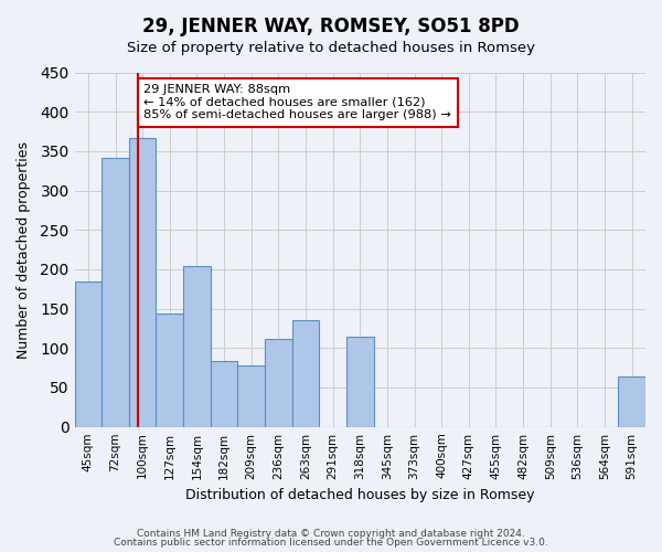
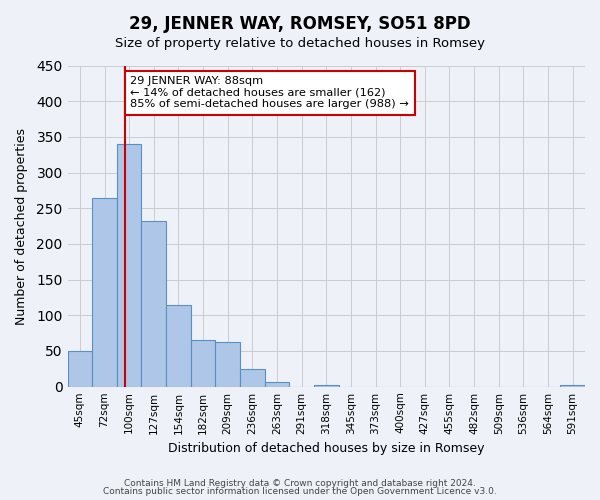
45sqm: 184 -> 50
72sqm: 342 -> 265
100sqm: 366 -> 340
127sqm: 144 -> 232
154sqm: 204 -> 115
182sqm: 84 -> 65
209sqm: 78 -> 62
236sqm: 112 -> 25
263sqm: 136 -> 7
318sqm: 114 -> 3
591sqm: 64 -> 3
